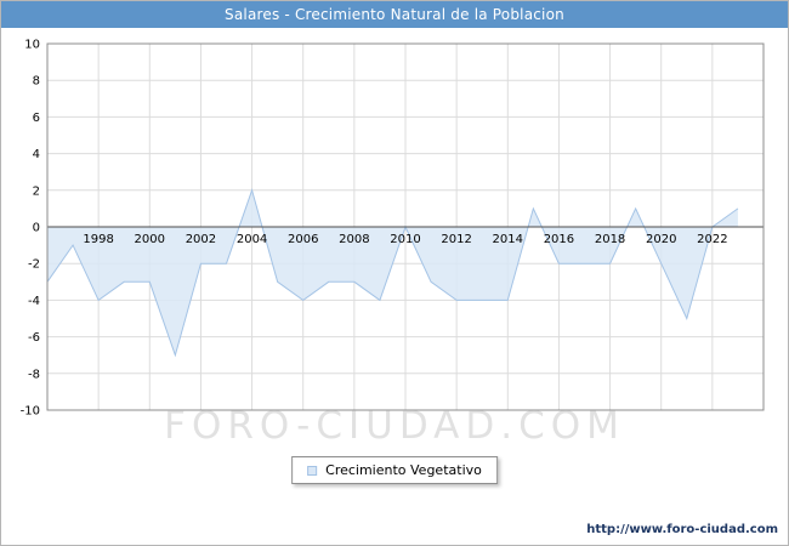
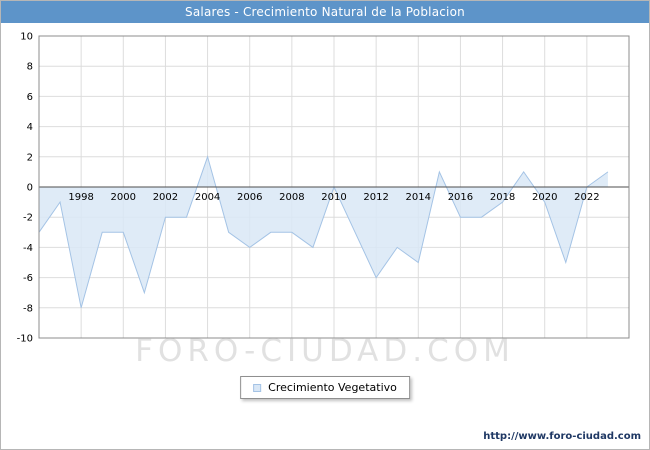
1998: -4 -> -8
2012: -4 -> -6
2014: -4 -> -5
2018: -2 -> -1
2020: -2 -> -1
